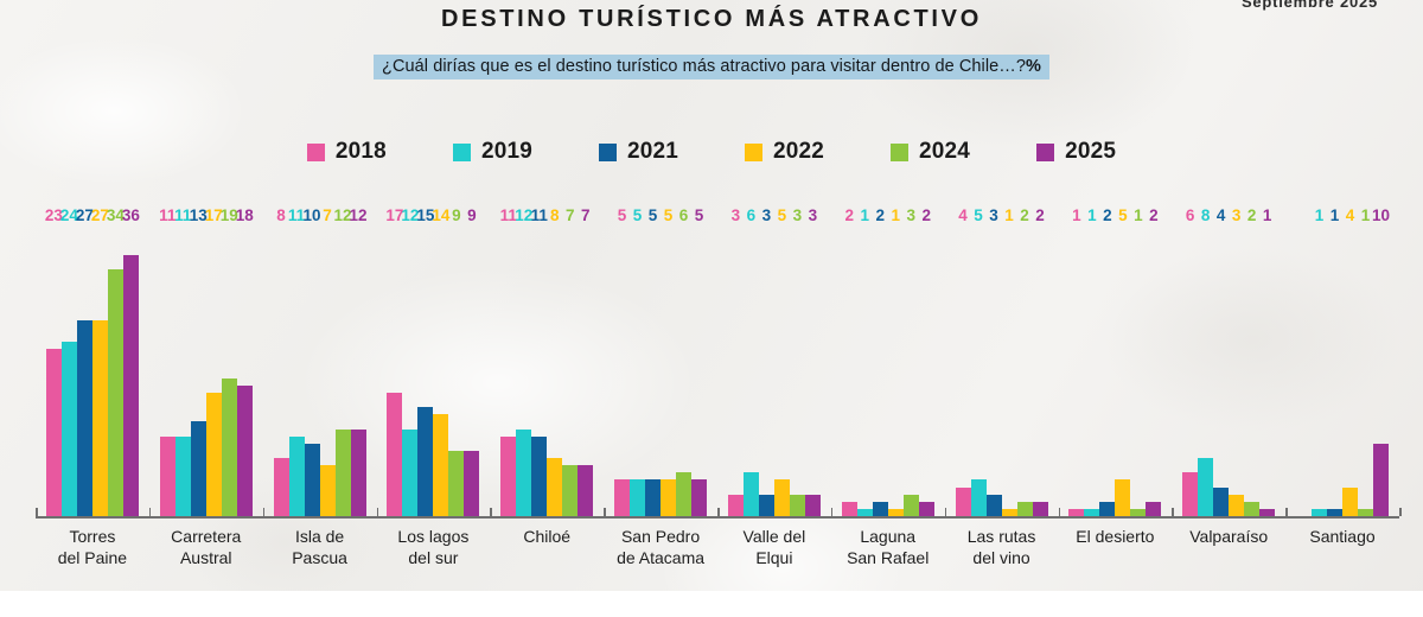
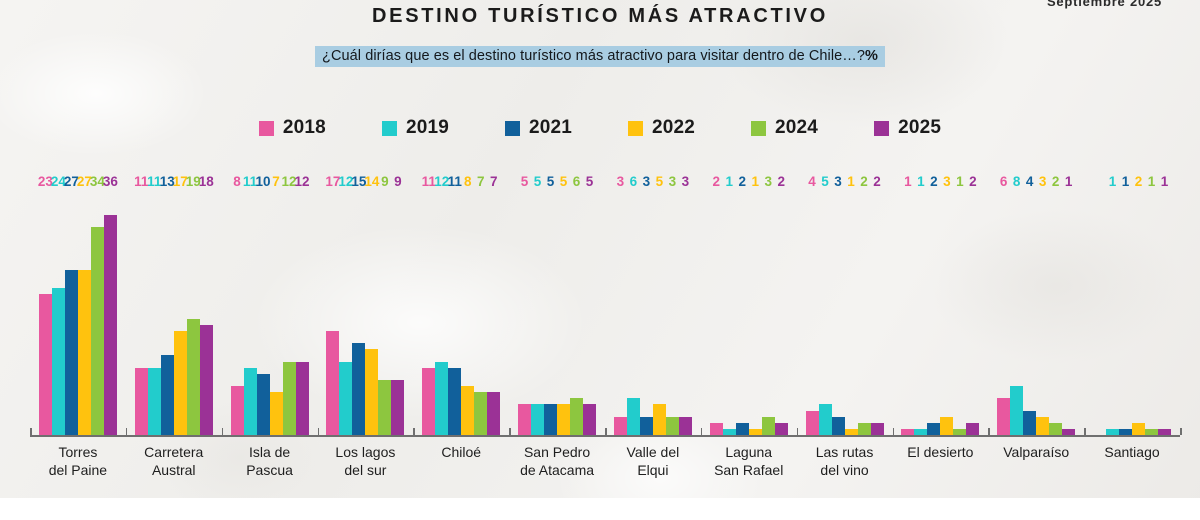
2022/El desierto: 5 -> 3
2022/Santiago: 4 -> 2
2025/Santiago: 10 -> 1
